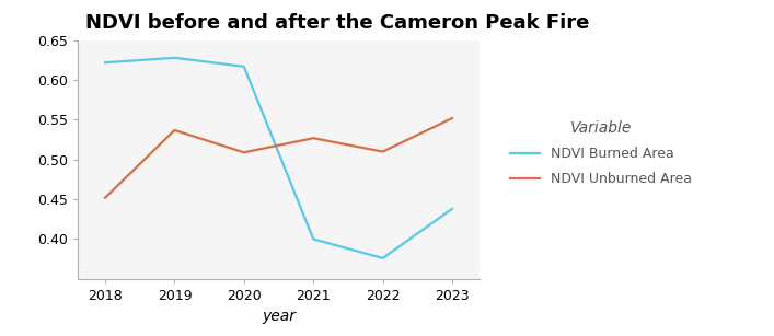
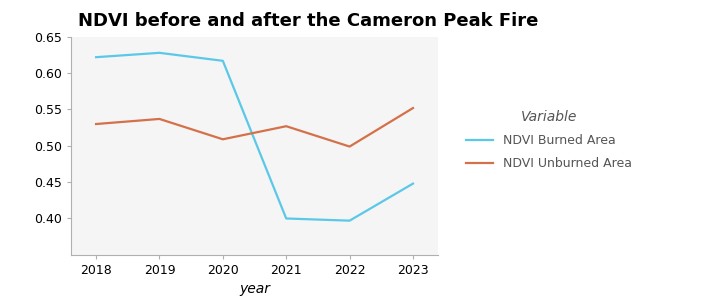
NDVI Unburned Area/2018: 0.452 -> 0.530
NDVI Burned Area/2022: 0.376 -> 0.397
NDVI Unburned Area/2022: 0.510 -> 0.499
NDVI Burned Area/2023: 0.438 -> 0.448
